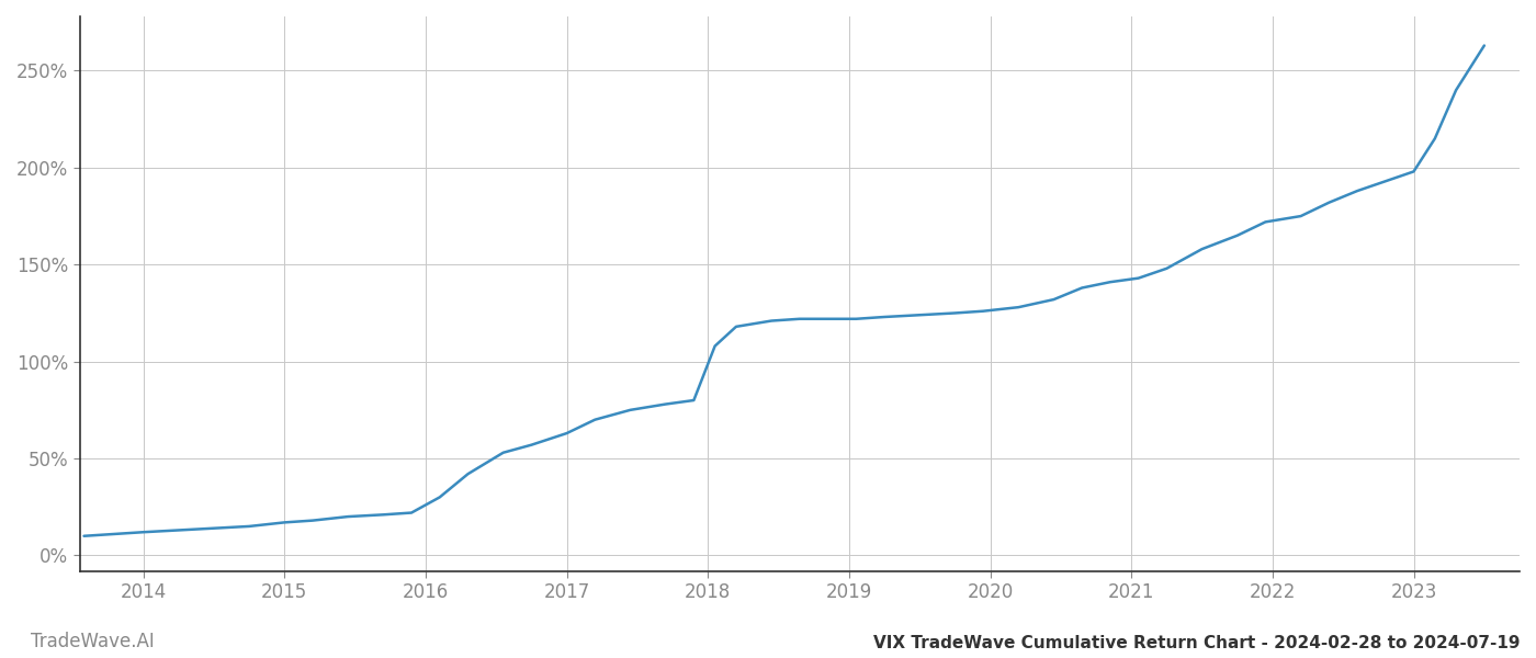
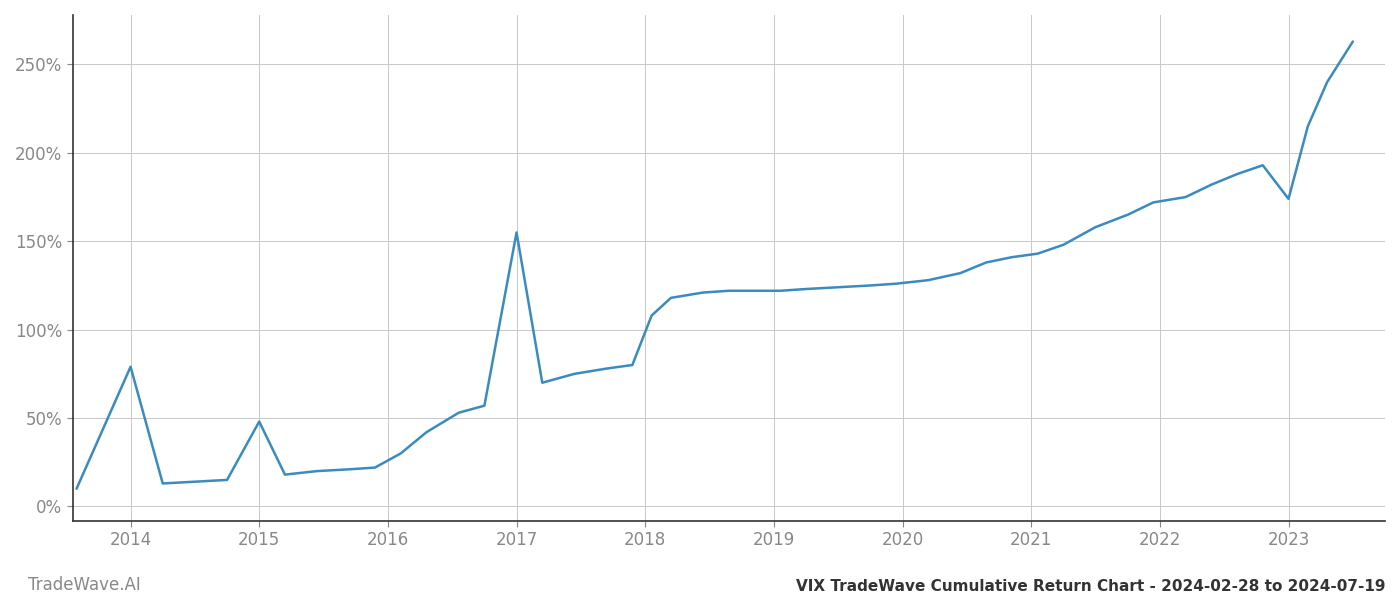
2014: 12% -> 79%
2015: 17% -> 48%
2017: 63% -> 155%
2023: 198% -> 174%
